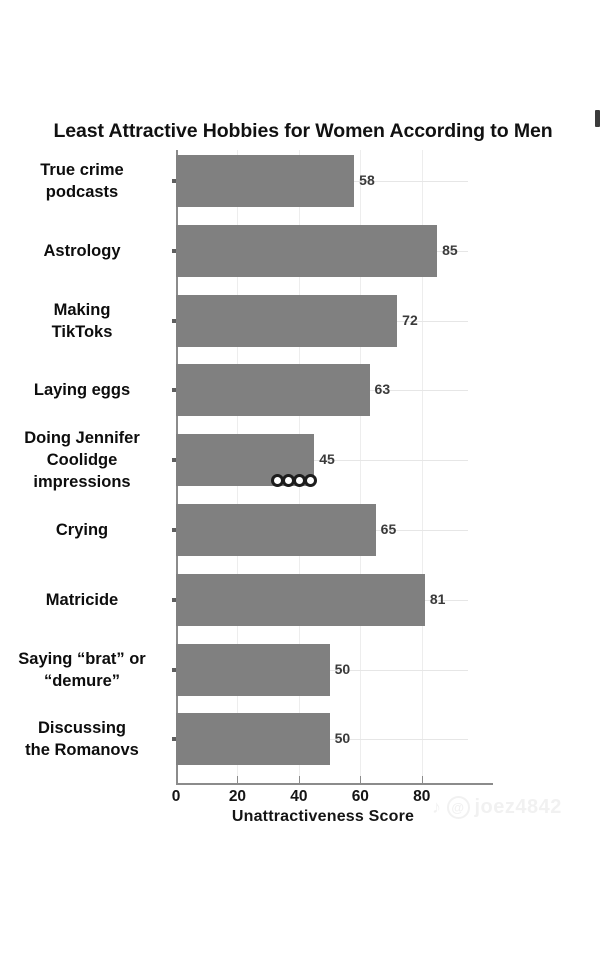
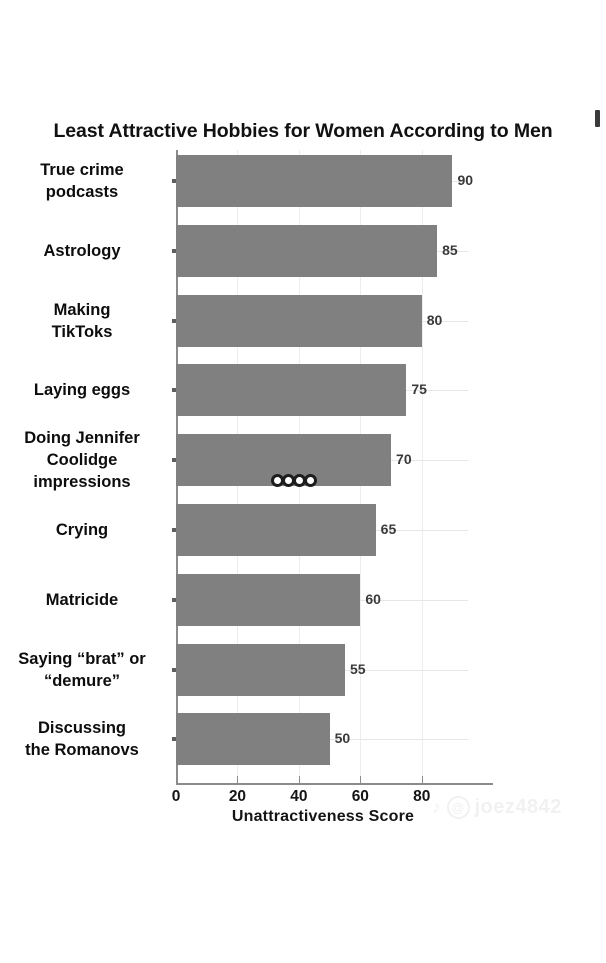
True crime podcasts: 58 -> 90
Making TikToks: 72 -> 80
Laying eggs: 63 -> 75
Doing Jennifer Coolidge impressions: 45 -> 70
Matricide: 81 -> 60
Saying “brat” or “demure”: 50 -> 55
